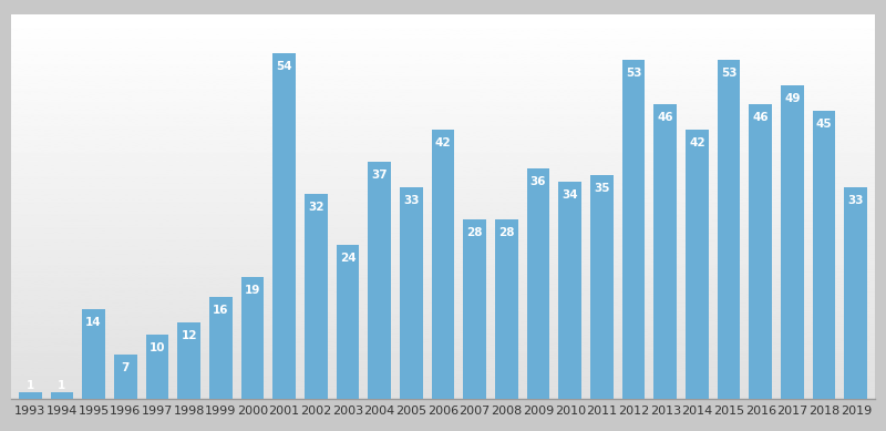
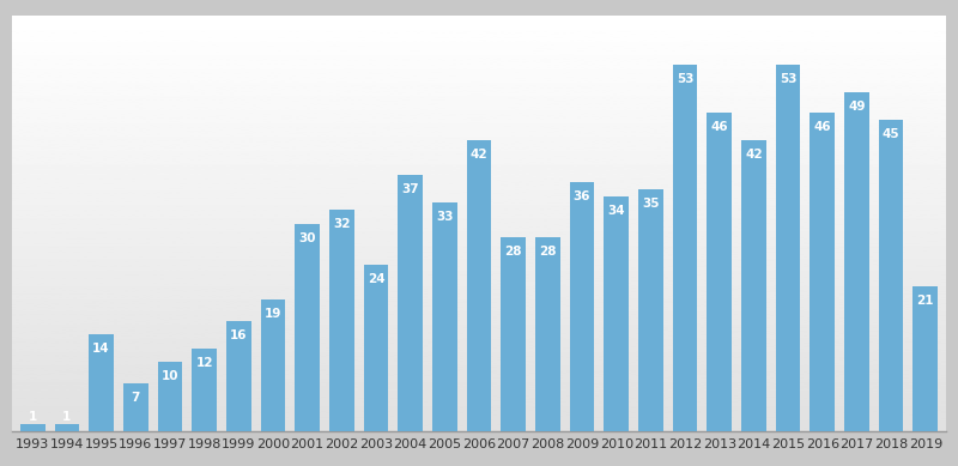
2001: 54 -> 30
2019: 33 -> 21
